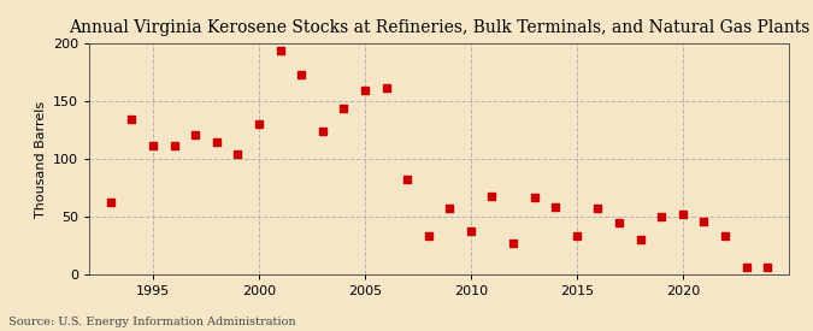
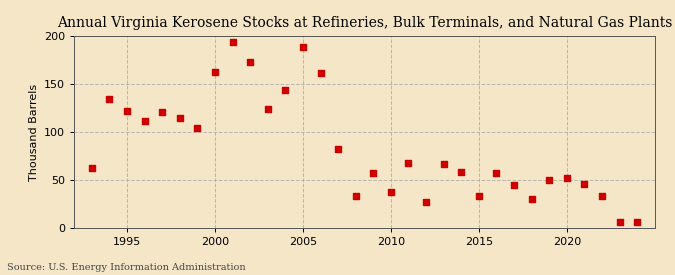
1995: 111 -> 122
2000: 130 -> 162
2005: 159 -> 188
